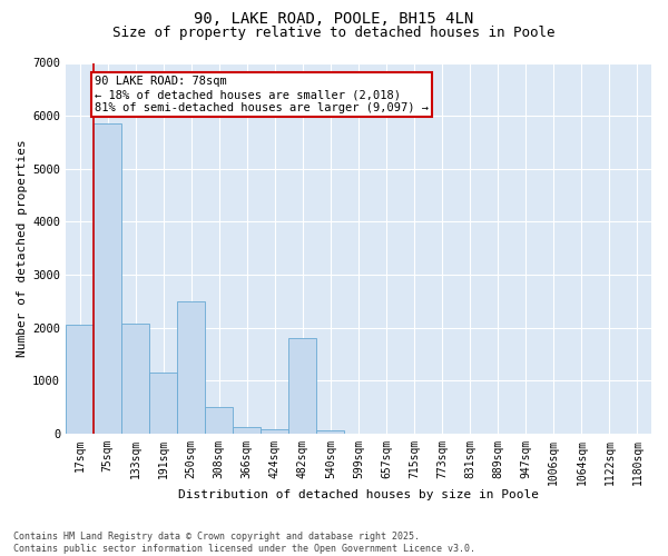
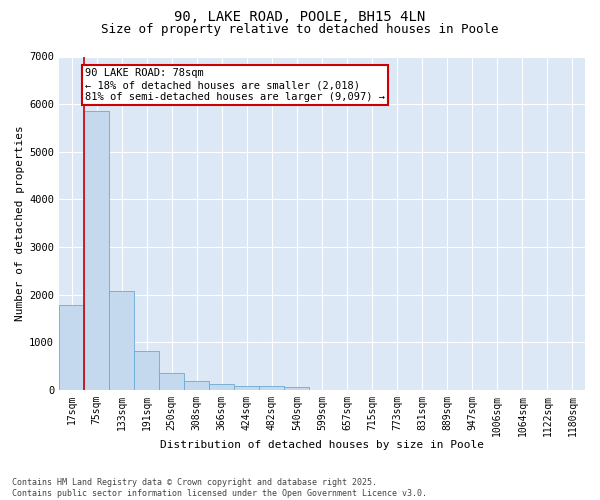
17sqm: 2050 -> 1780
191sqm: 1150 -> 820
250sqm: 2500 -> 350
308sqm: 500 -> 190
482sqm: 1800 -> 80
